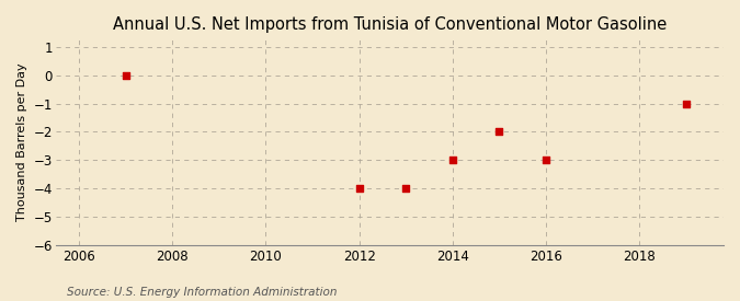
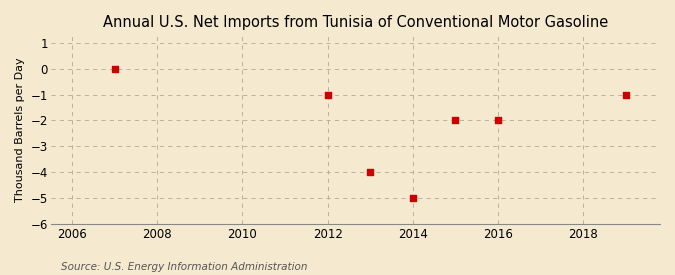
2012: -4 -> -1
2014: -3 -> -5
2016: -3 -> -2
